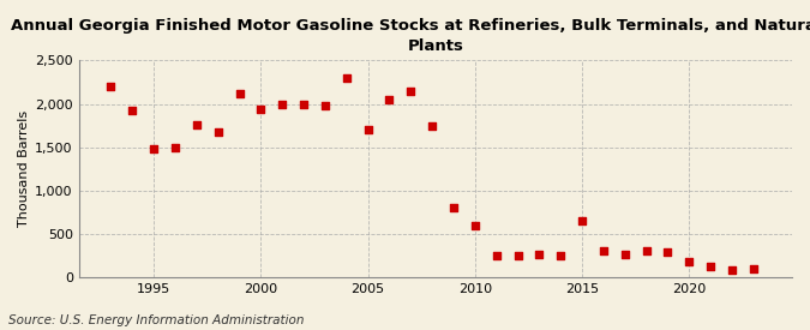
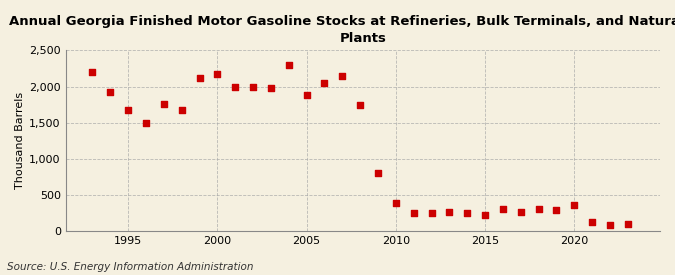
1995: 1,480 -> 1,670
2000: 1,940 -> 2,170
2005: 1,700 -> 1,880
2010: 600 -> 390
2015: 660 -> 220
2020: 180 -> 370
